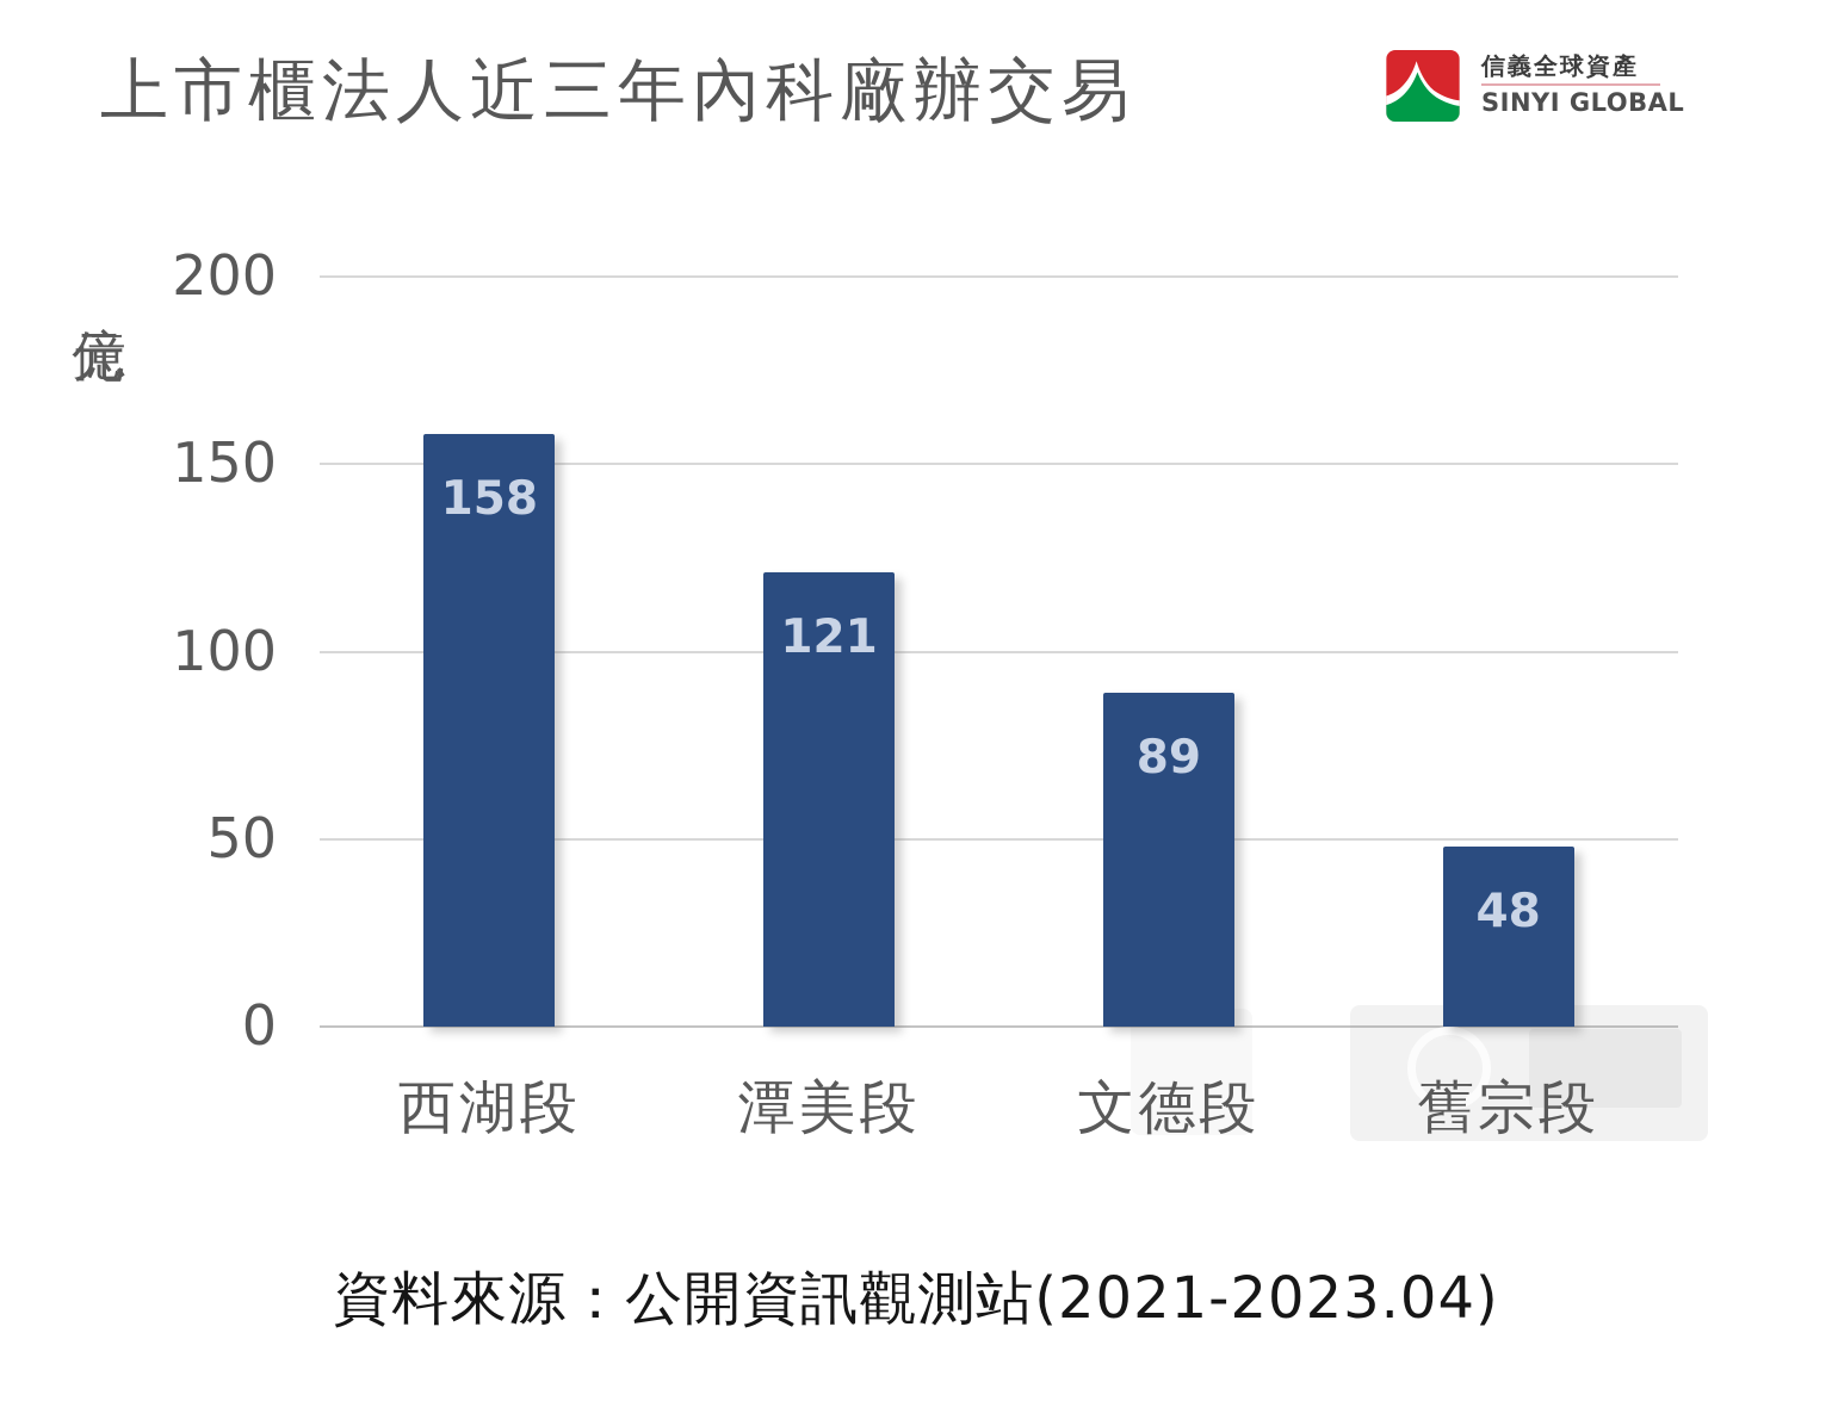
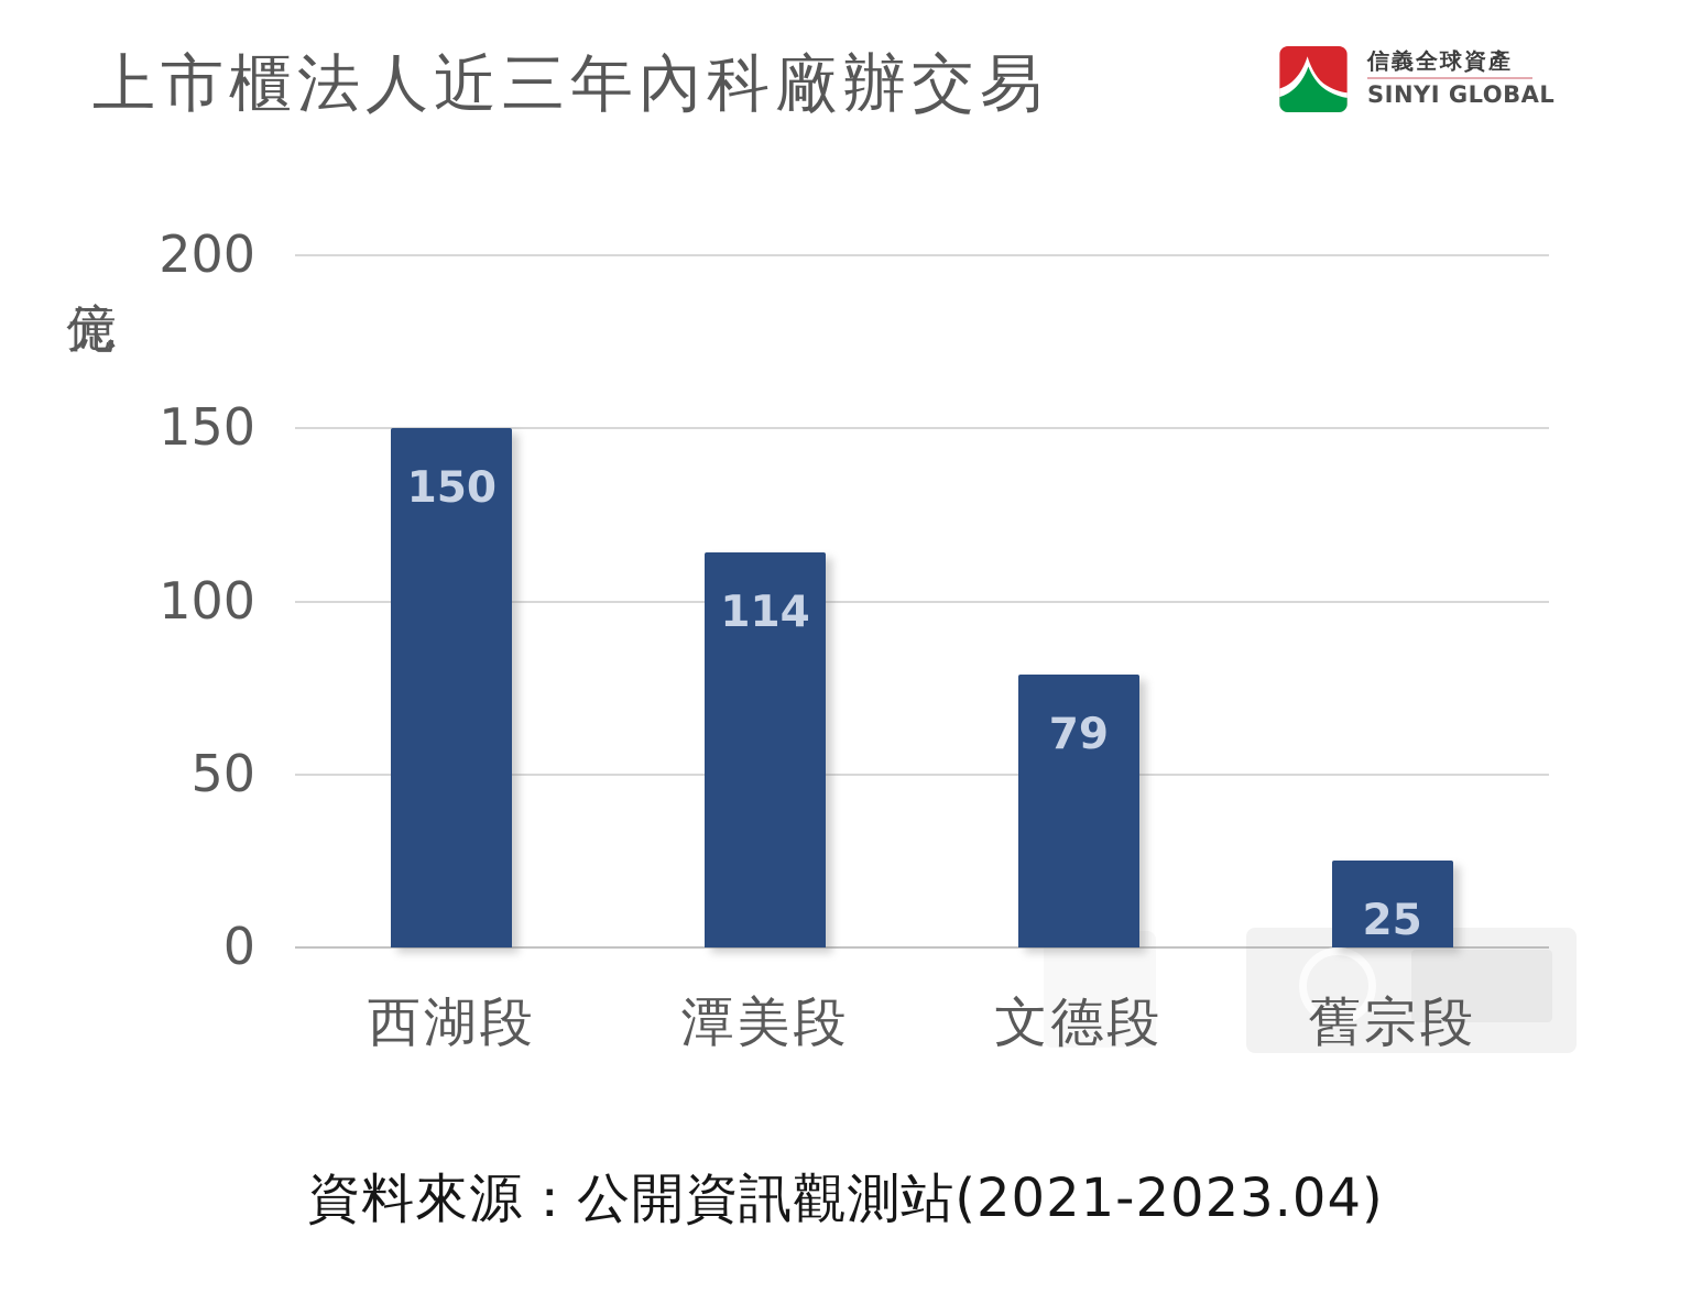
西湖段: 158 -> 150
潭美段: 121 -> 114
文德段: 89 -> 79
舊宗段: 48 -> 25
